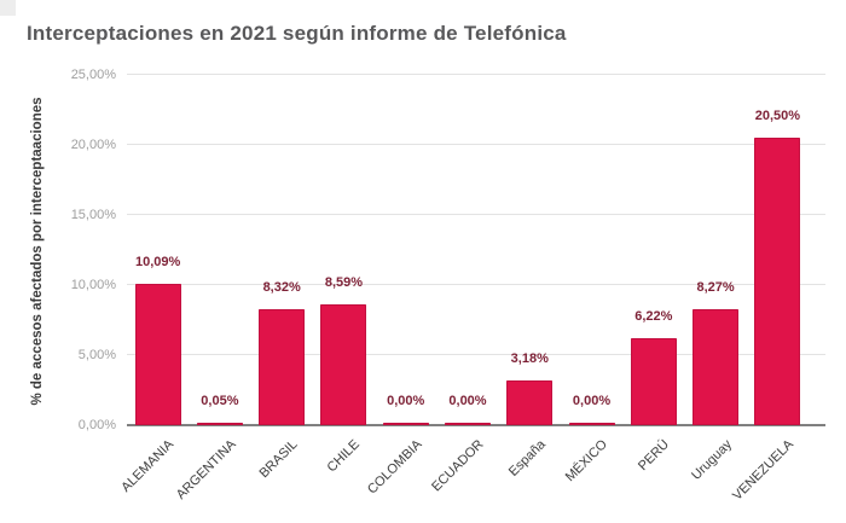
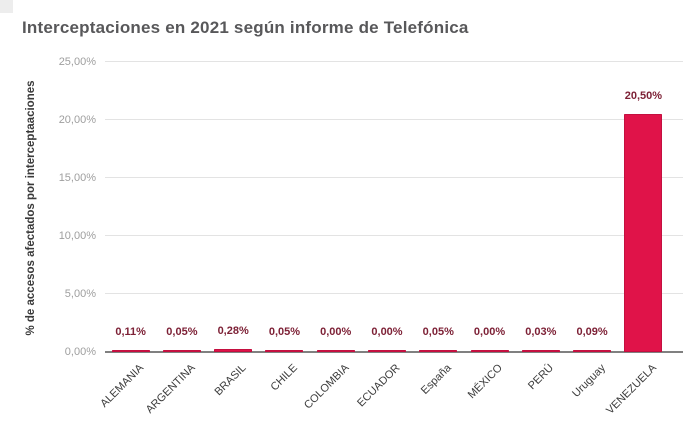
ALEMANIA: 10,09% -> 0,11%
BRASIL: 8,32% -> 0,28%
CHILE: 8,59% -> 0,05%
España: 3,18% -> 0,05%
PERÚ: 6,22% -> 0,03%
Uruguay: 8,27% -> 0,09%
